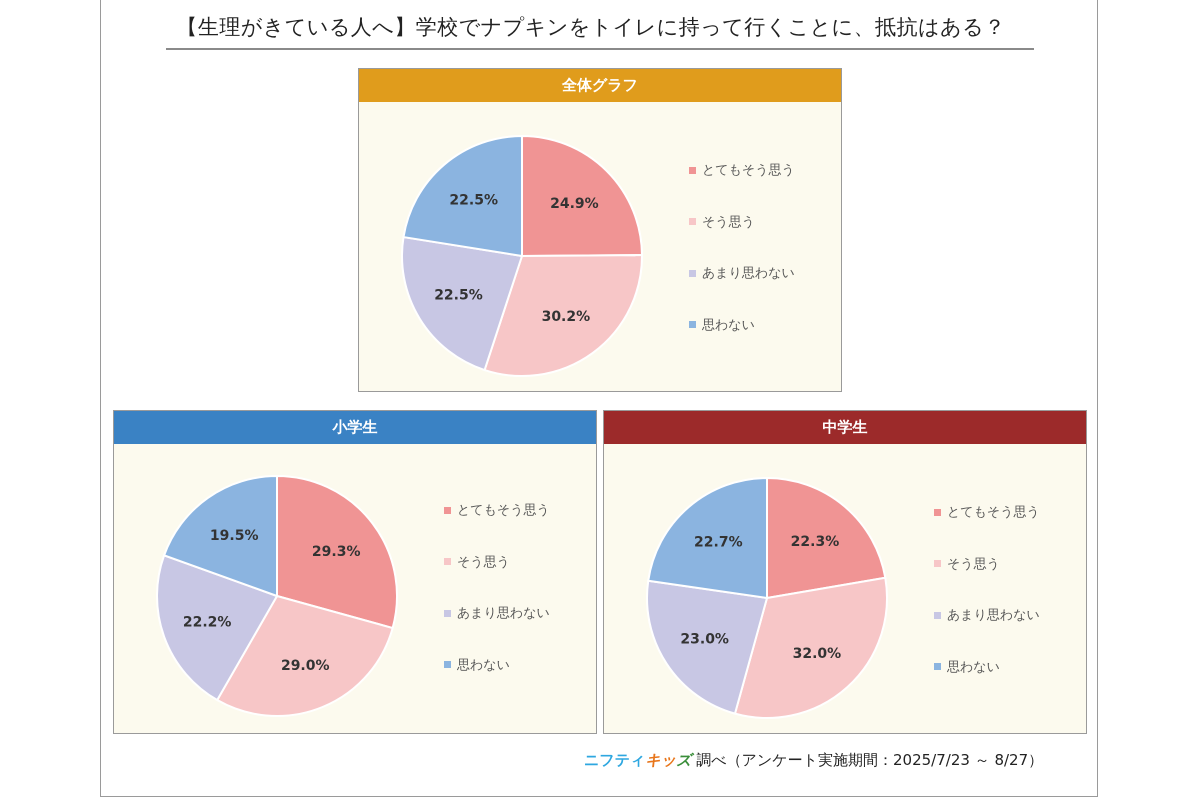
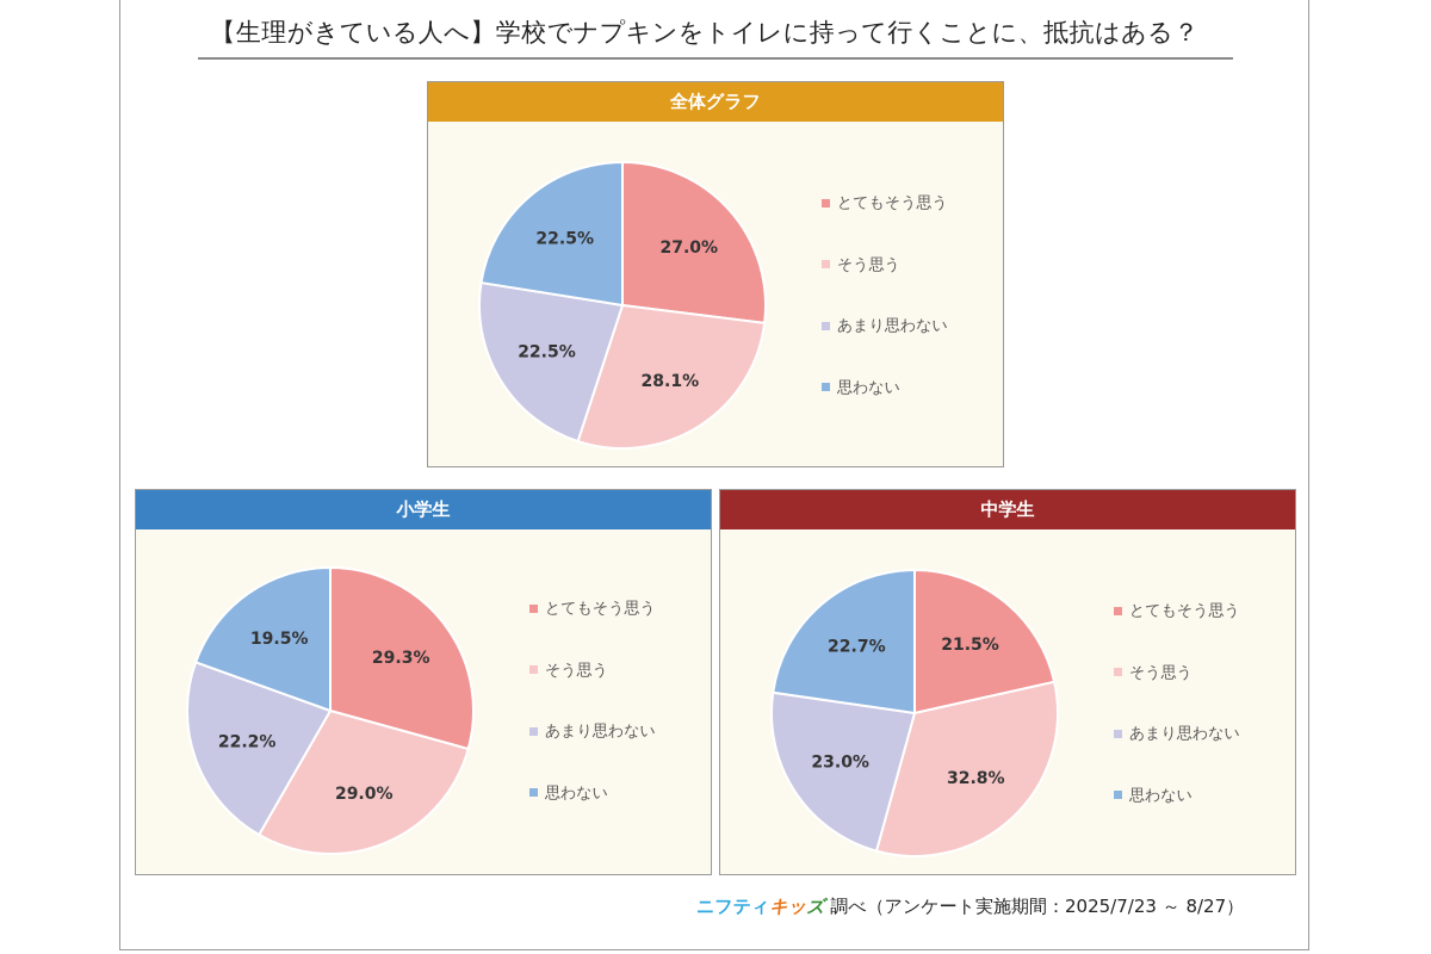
全体グラフ/とてもそう思う: 24.9% -> 27.0%
全体グラフ/そう思う: 30.2% -> 28.1%
中学生/とてもそう思う: 22.3% -> 21.5%
中学生/そう思う: 32.0% -> 32.8%
